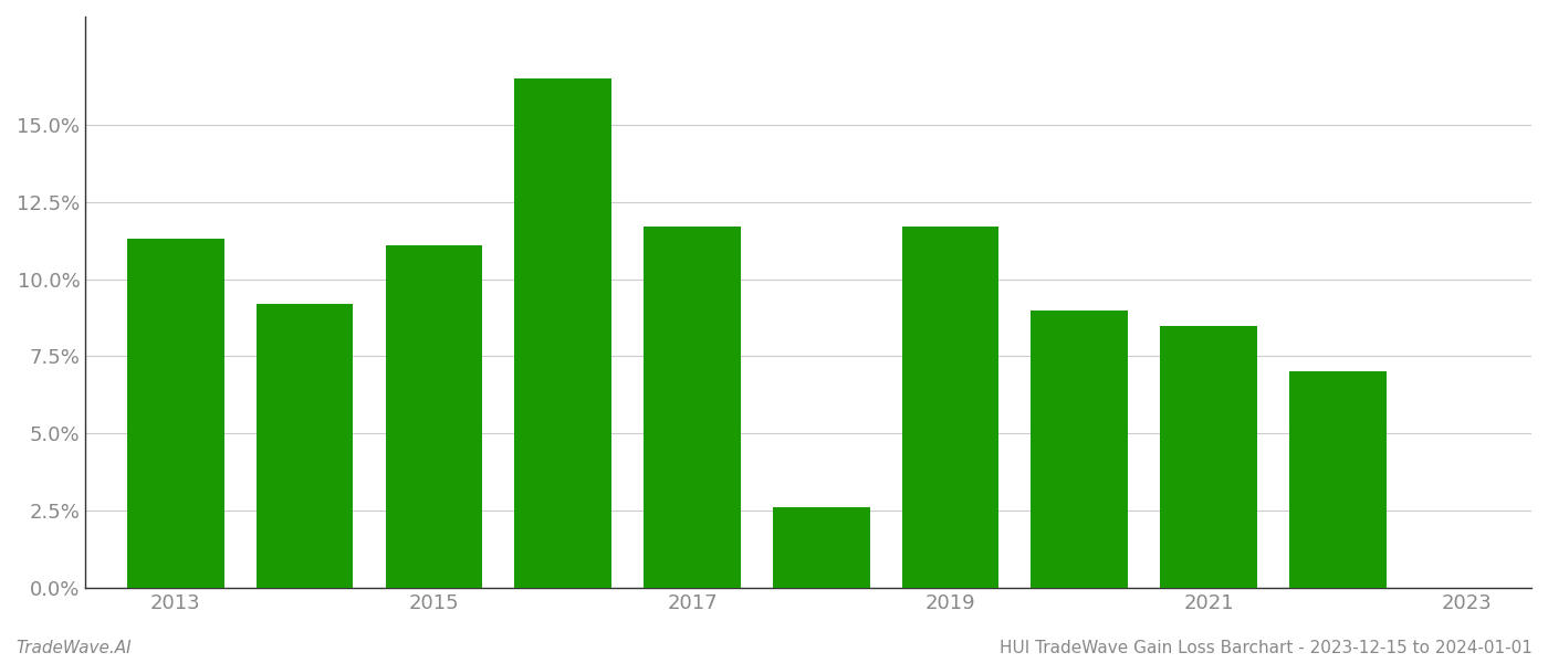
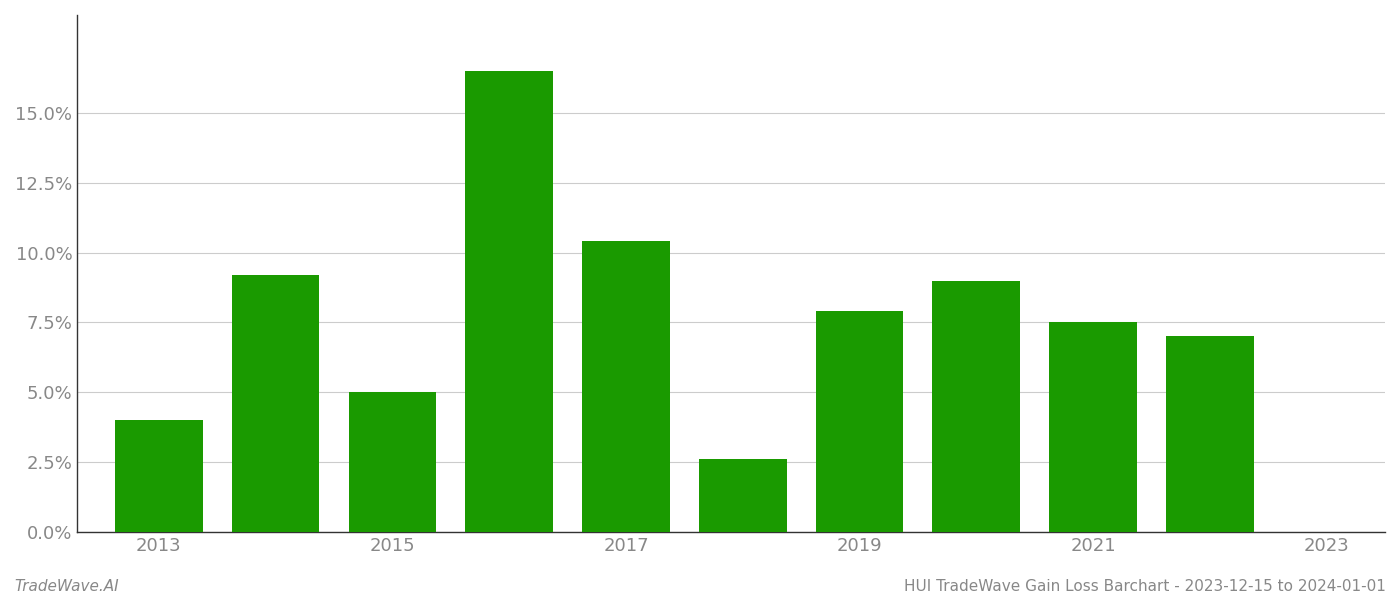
2013: 11.3% -> 4.0%
2015: 11.1% -> 5.0%
2017: 11.7% -> 10.4%
2019: 11.7% -> 7.9%
2021: 8.5% -> 7.5%
